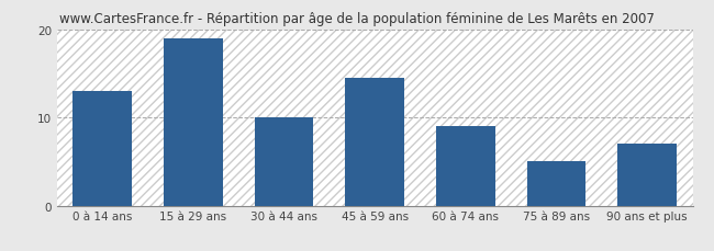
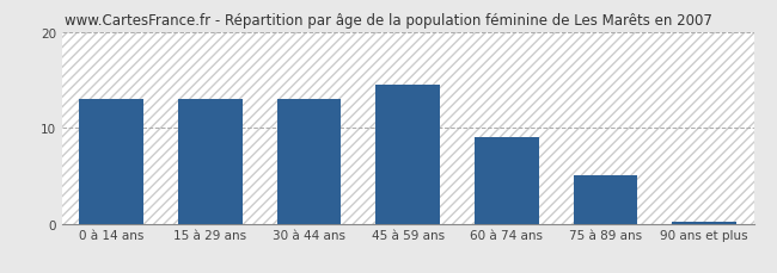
15 à 29 ans: 19.0 -> 13.0
30 à 44 ans: 10.0 -> 13.0
90 ans et plus: 7.0 -> 0.2
